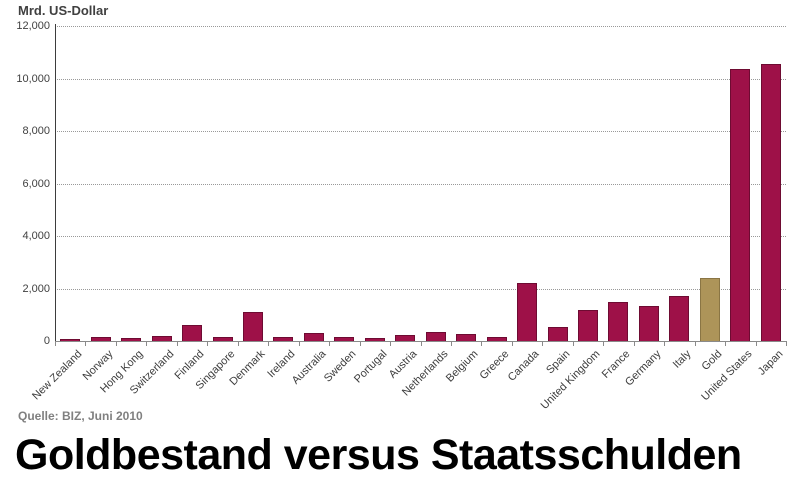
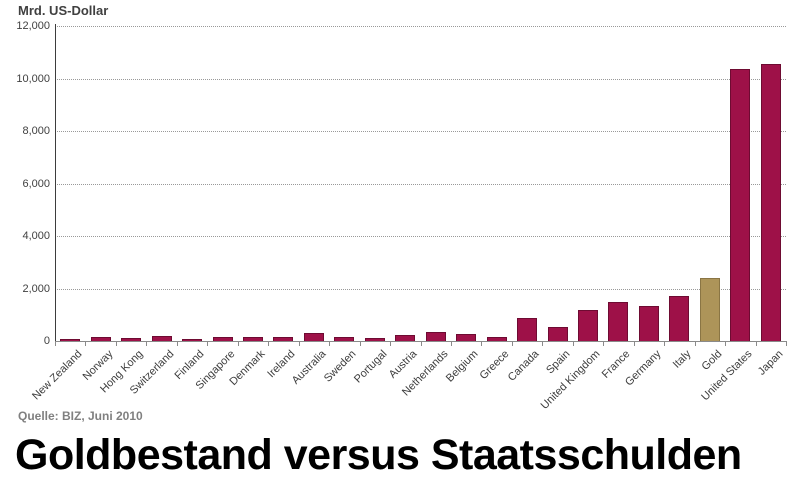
Finland: 600 -> 100
Denmark: 1100 -> 100
Canada: 2200 -> 900
